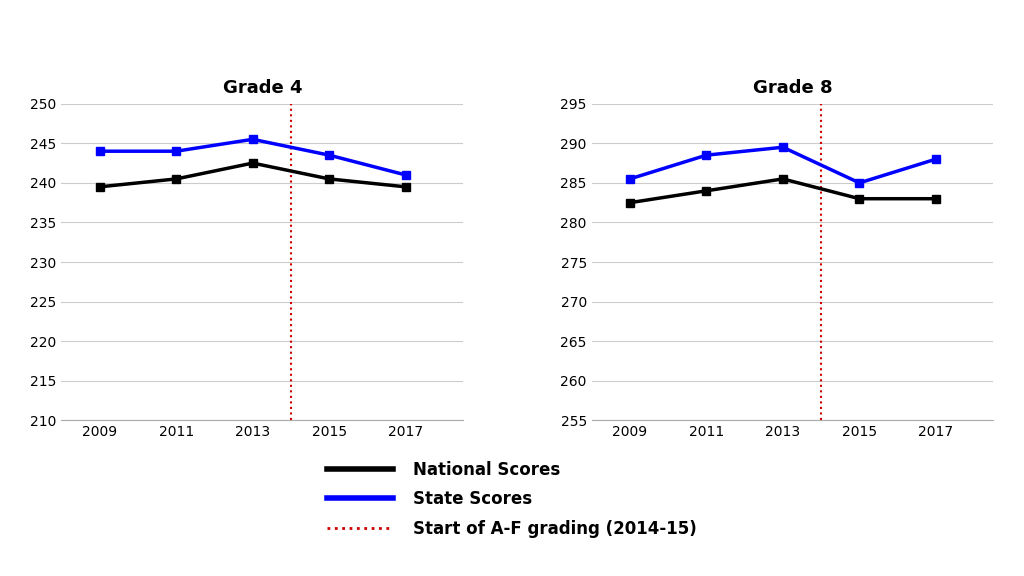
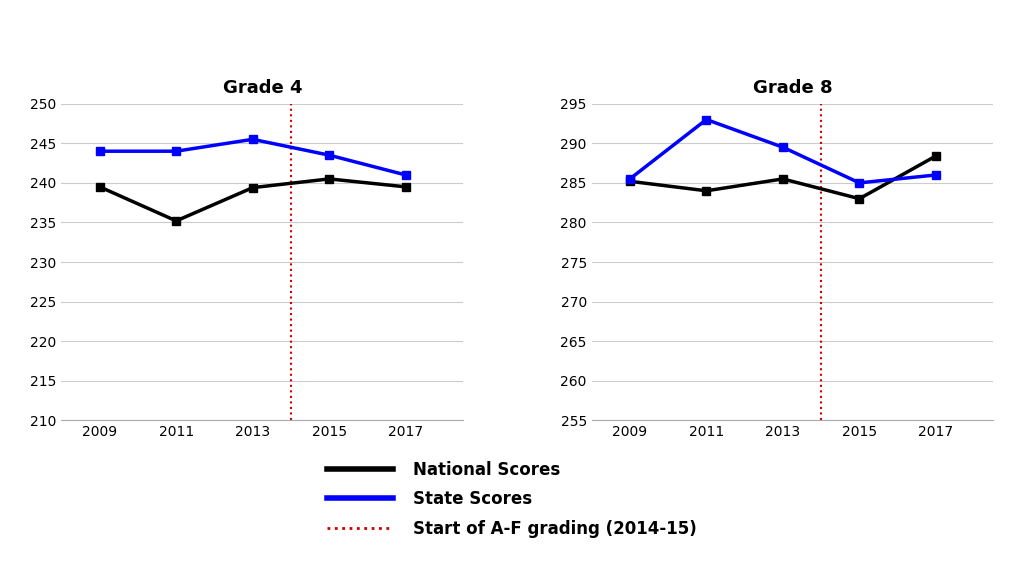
Grade 4/National Scores/2011: 240.5 -> 235.2
Grade 4/National Scores/2013: 242.5 -> 239.4
Grade 8/National Scores/2009: 282.5 -> 285.2
Grade 8/State Scores/2011: 288.5 -> 293.0
Grade 8/National Scores/2017: 283.0 -> 288.4
Grade 8/State Scores/2017: 288.0 -> 286.0
